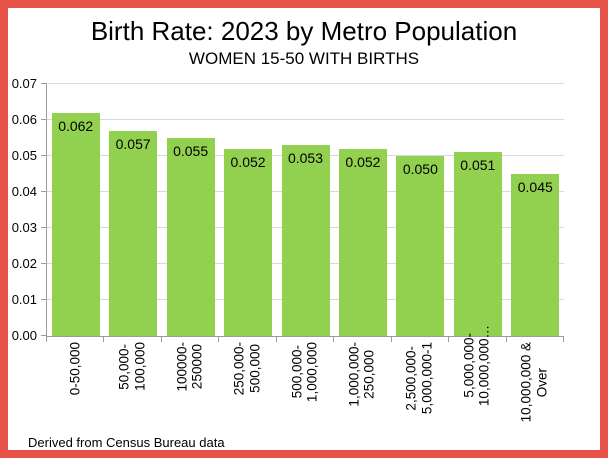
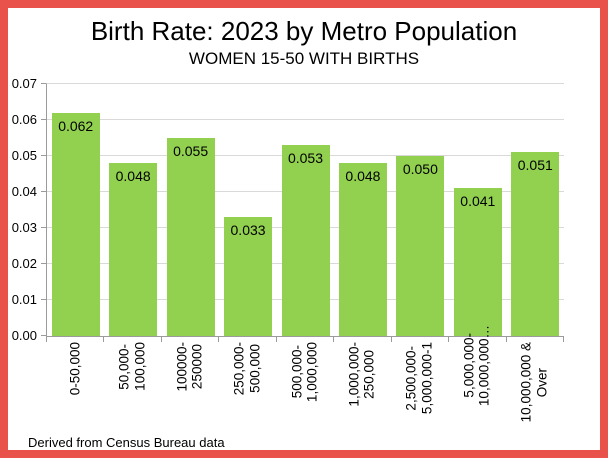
50,000- 100,000: 0.057 -> 0.048
250,000- 500,000: 0.052 -> 0.033
1,000,000- 250,000: 0.052 -> 0.048
5,000,000- 10,000,000…: 0.051 -> 0.041
10,000,000 & Over: 0.045 -> 0.051
